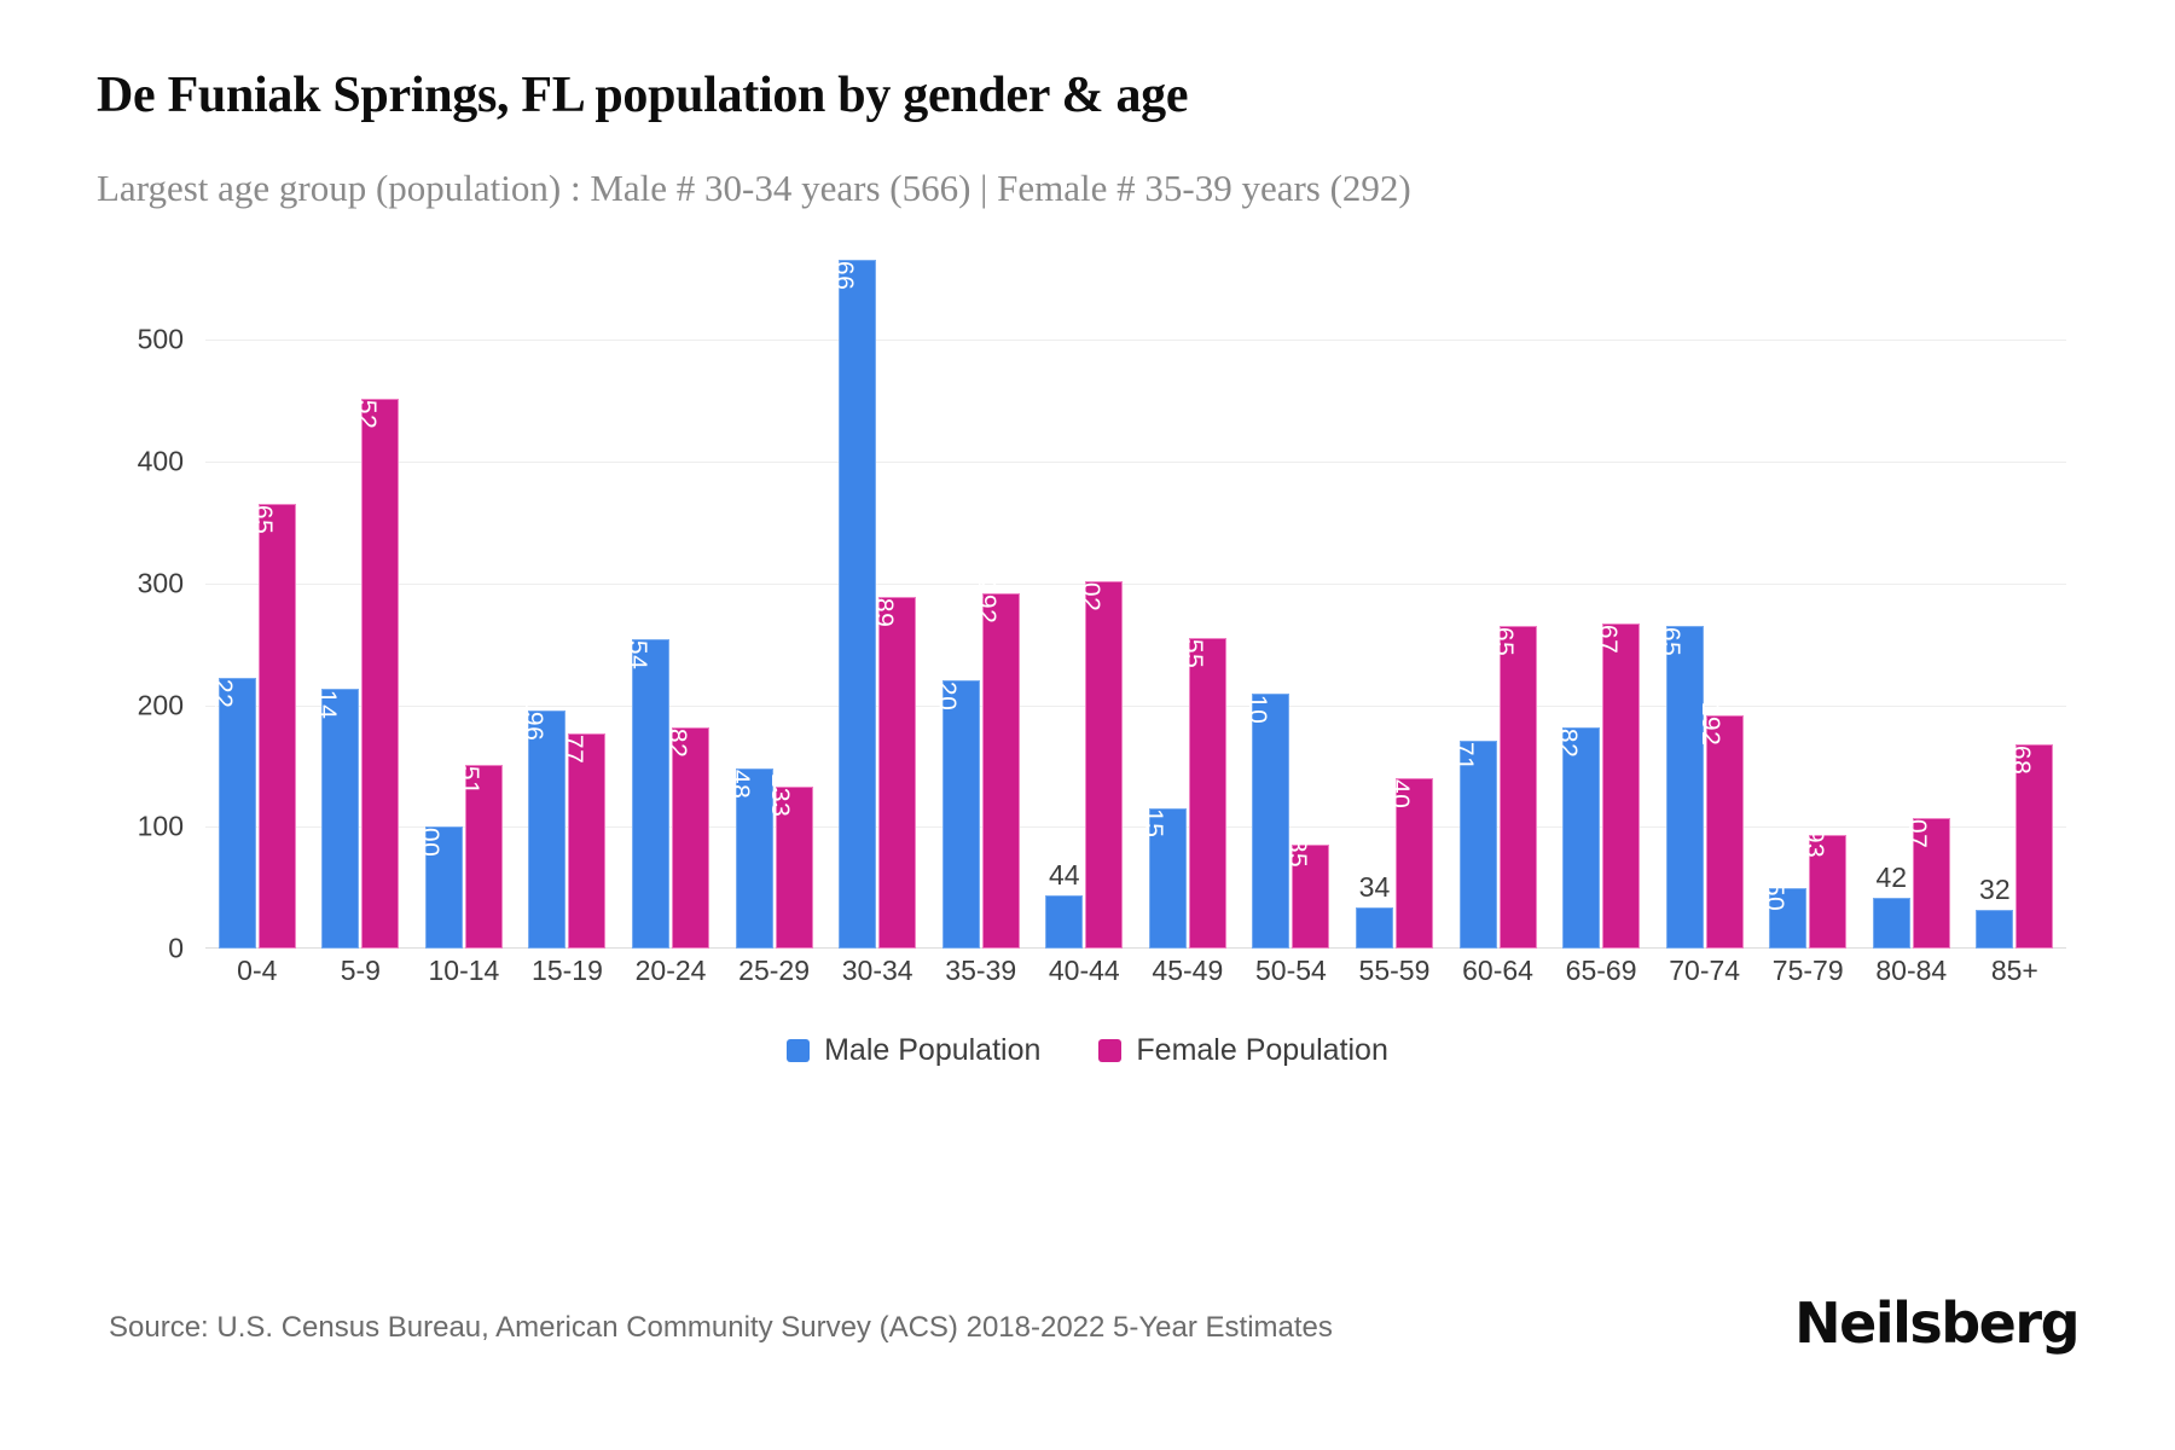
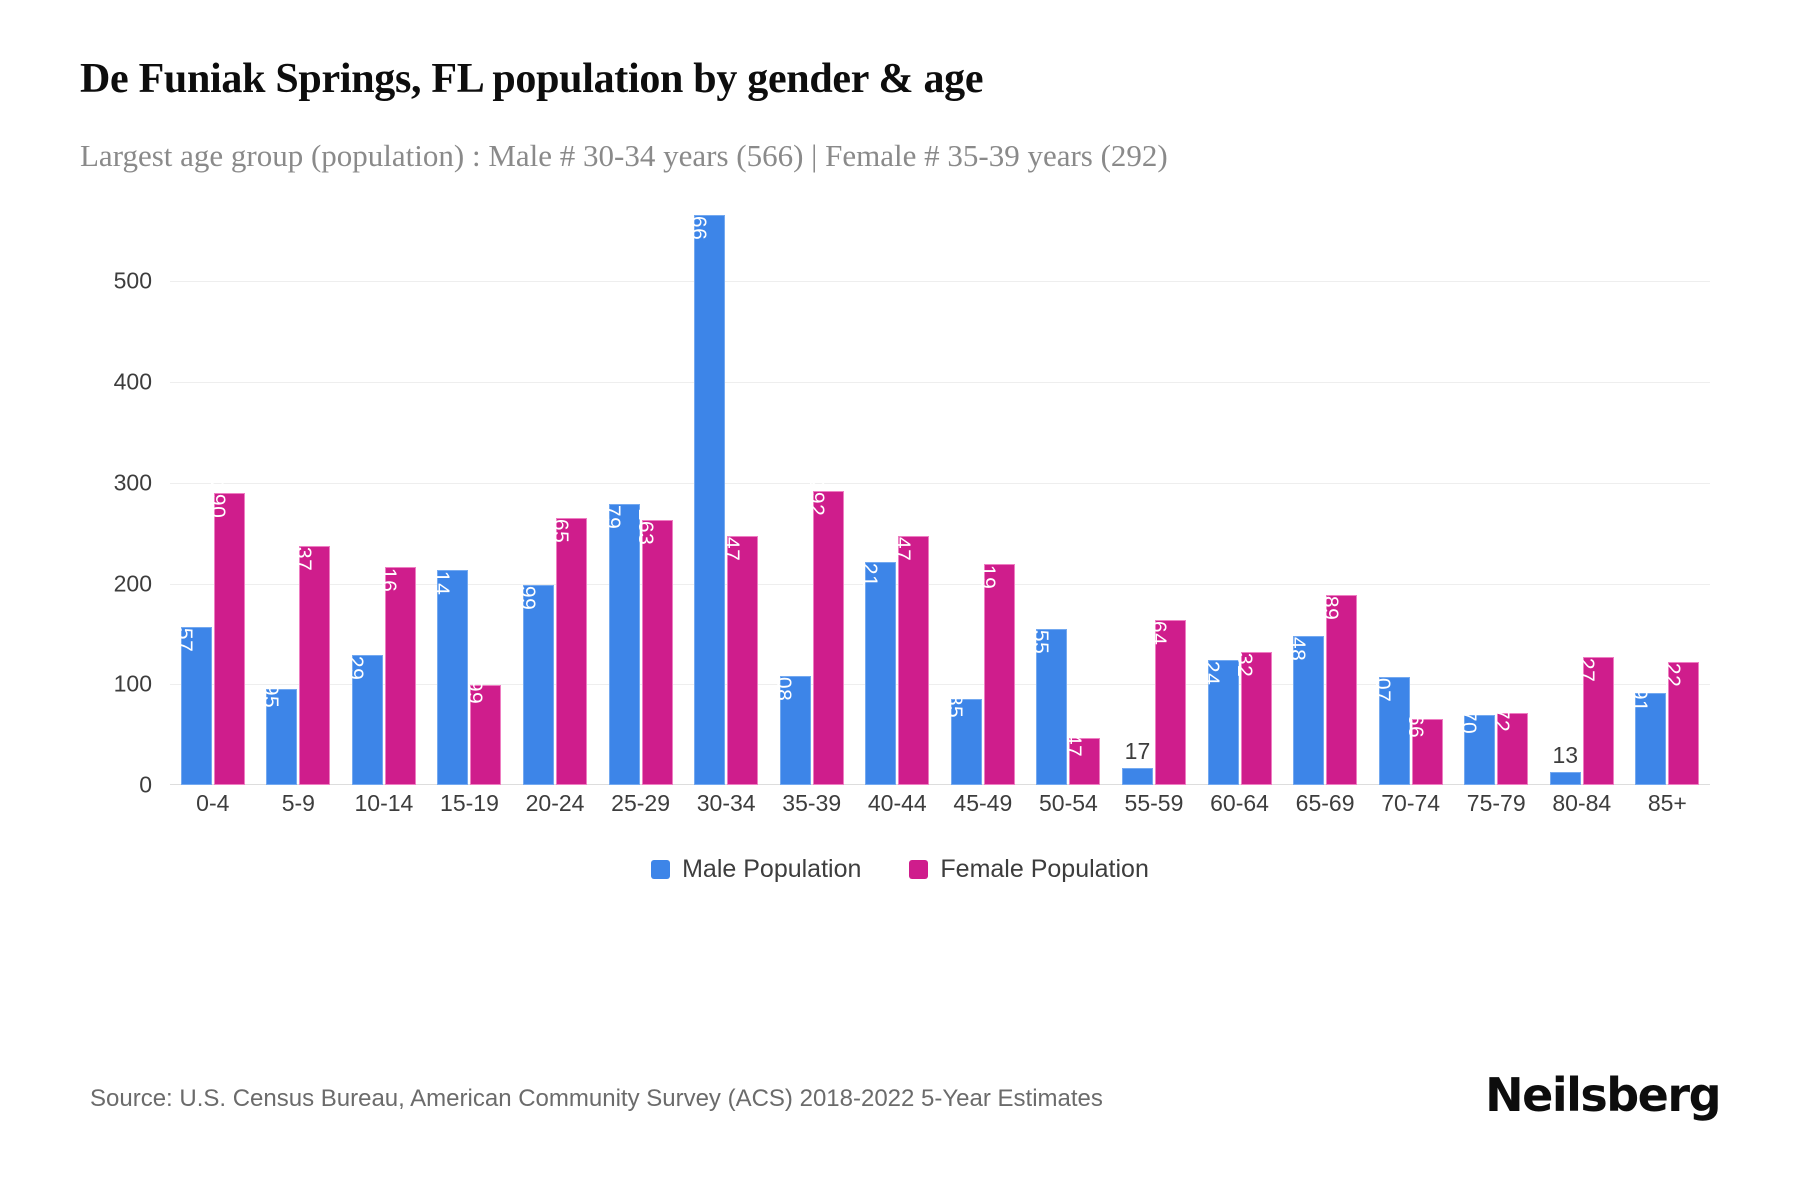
Male Population/0-4: 222 -> 157
Female Population/0-4: 365 -> 290
Male Population/5-9: 214 -> 95
Female Population/5-9: 452 -> 237
Male Population/10-14: 100 -> 129
Female Population/10-14: 151 -> 216
Male Population/15-19: 196 -> 214
Female Population/15-19: 177 -> 99
Male Population/20-24: 254 -> 199
Female Population/20-24: 182 -> 265
Male Population/25-29: 148 -> 279
Female Population/25-29: 133 -> 263
Female Population/30-34: 289 -> 247
Male Population/35-39: 220 -> 108
Male Population/40-44: 44 -> 221
Female Population/40-44: 302 -> 247
Male Population/45-49: 115 -> 85
Female Population/45-49: 255 -> 219
Male Population/50-54: 210 -> 155
Female Population/50-54: 85 -> 47
Male Population/55-59: 34 -> 17
Female Population/55-59: 140 -> 164
Male Population/60-64: 171 -> 124
Female Population/60-64: 265 -> 132
Male Population/65-69: 182 -> 148
Female Population/65-69: 267 -> 189
Male Population/70-74: 265 -> 107
Female Population/70-74: 192 -> 66
Male Population/75-79: 50 -> 70
Female Population/75-79: 93 -> 72
Male Population/80-84: 42 -> 13
Female Population/80-84: 107 -> 127
Male Population/85+: 32 -> 91
Female Population/85+: 168 -> 122
